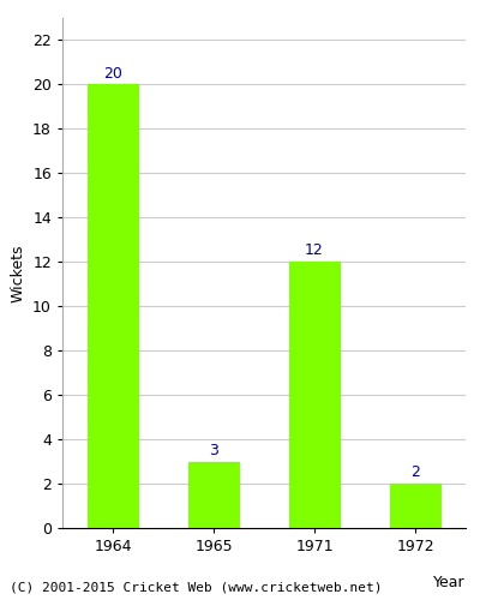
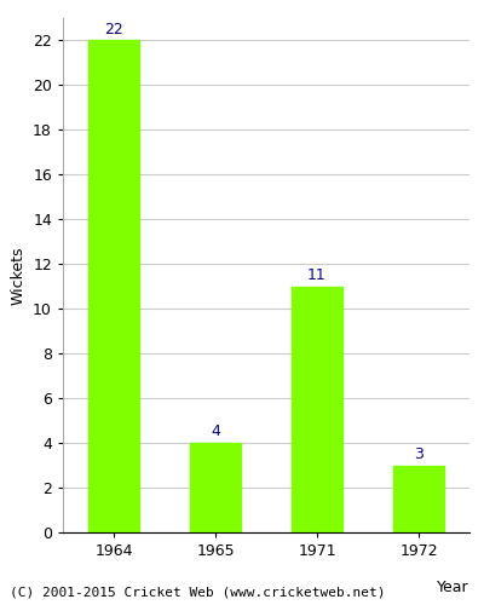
1964: 20 -> 22
1965: 3 -> 4
1971: 12 -> 11
1972: 2 -> 3
